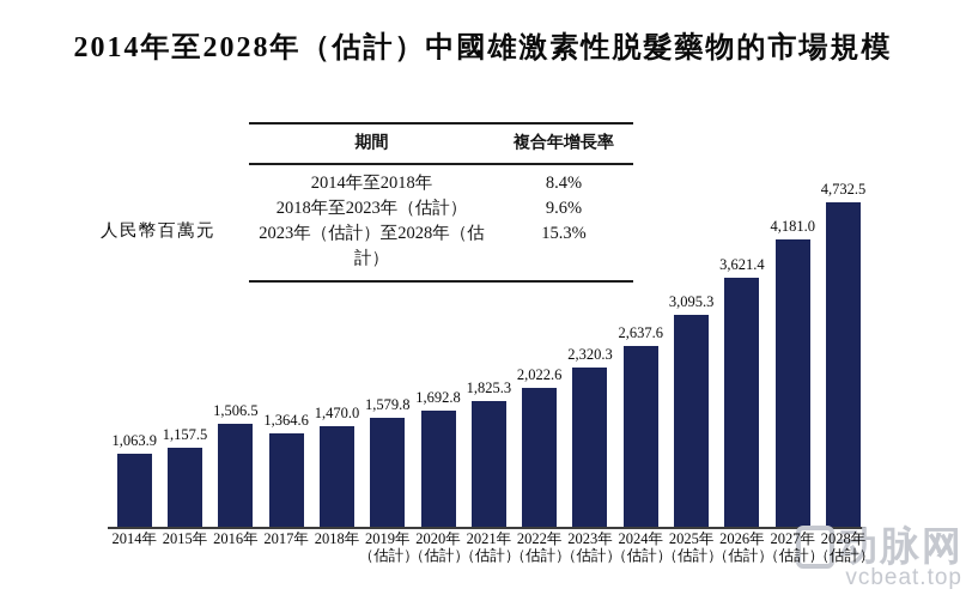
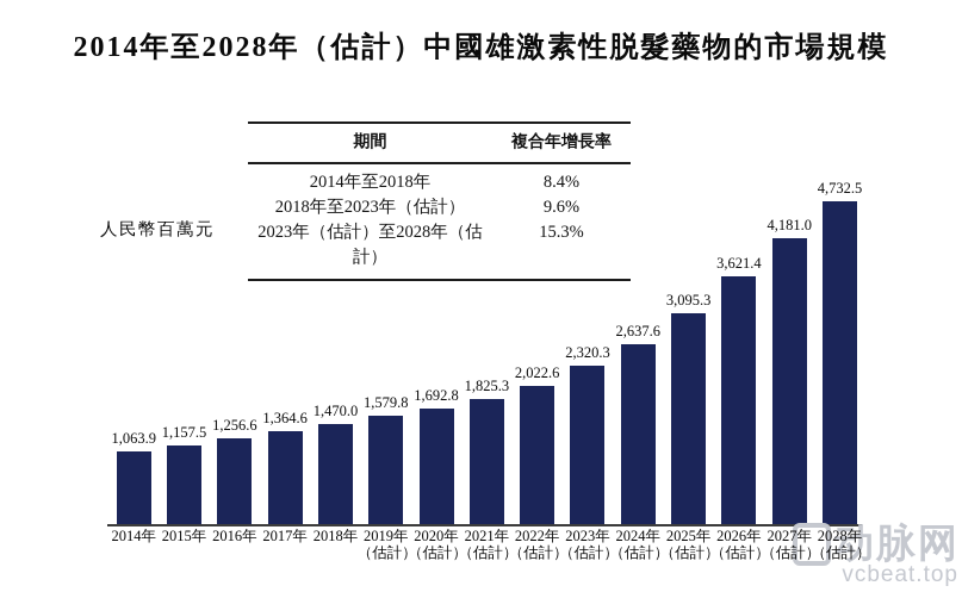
2016年: 1,506.5 -> 1,256.6
